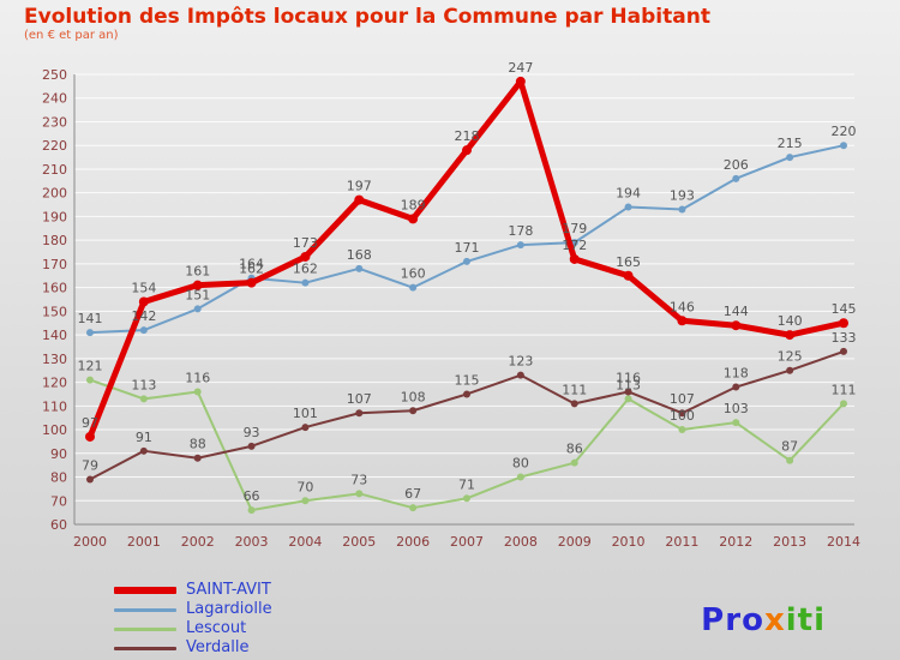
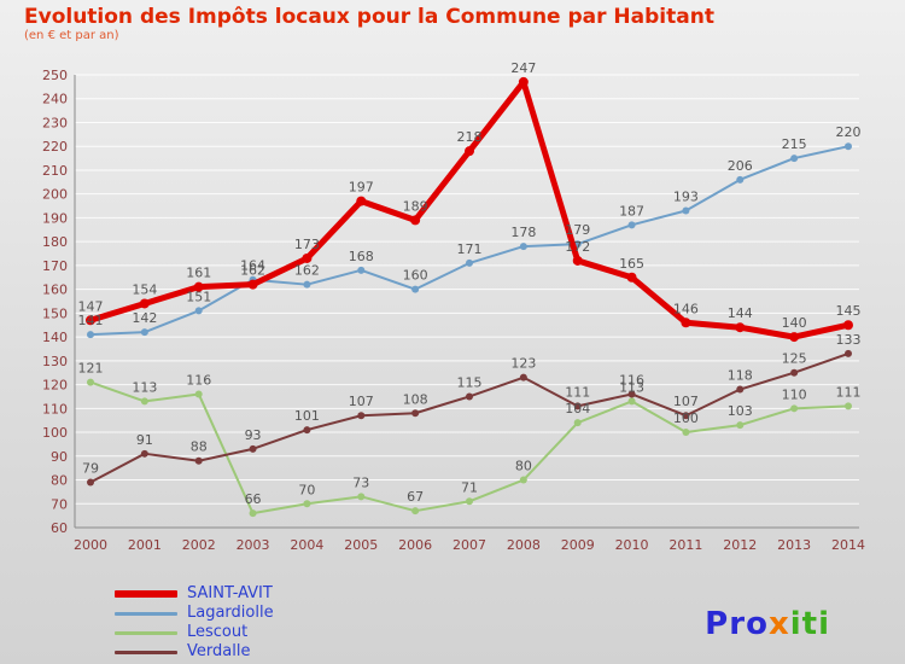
SAINT-AVIT/2000: 97 -> 147
Lescout/2009: 86 -> 104
Lagardiolle/2010: 194 -> 187
Lescout/2013: 87 -> 110
